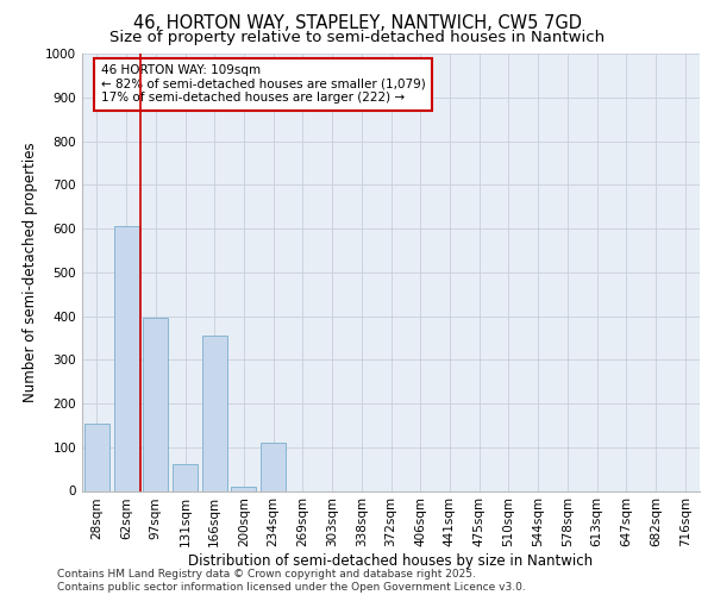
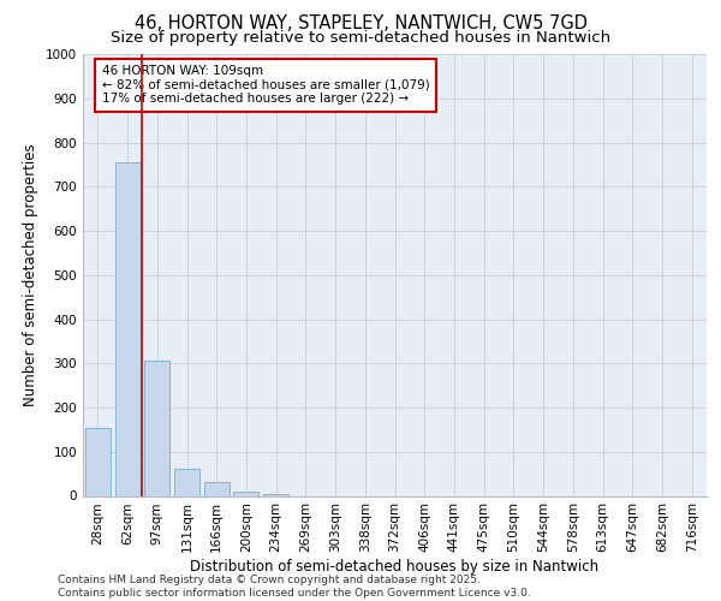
62sqm: 605 -> 755
97sqm: 395 -> 305
166sqm: 355 -> 30
234sqm: 110 -> 5
